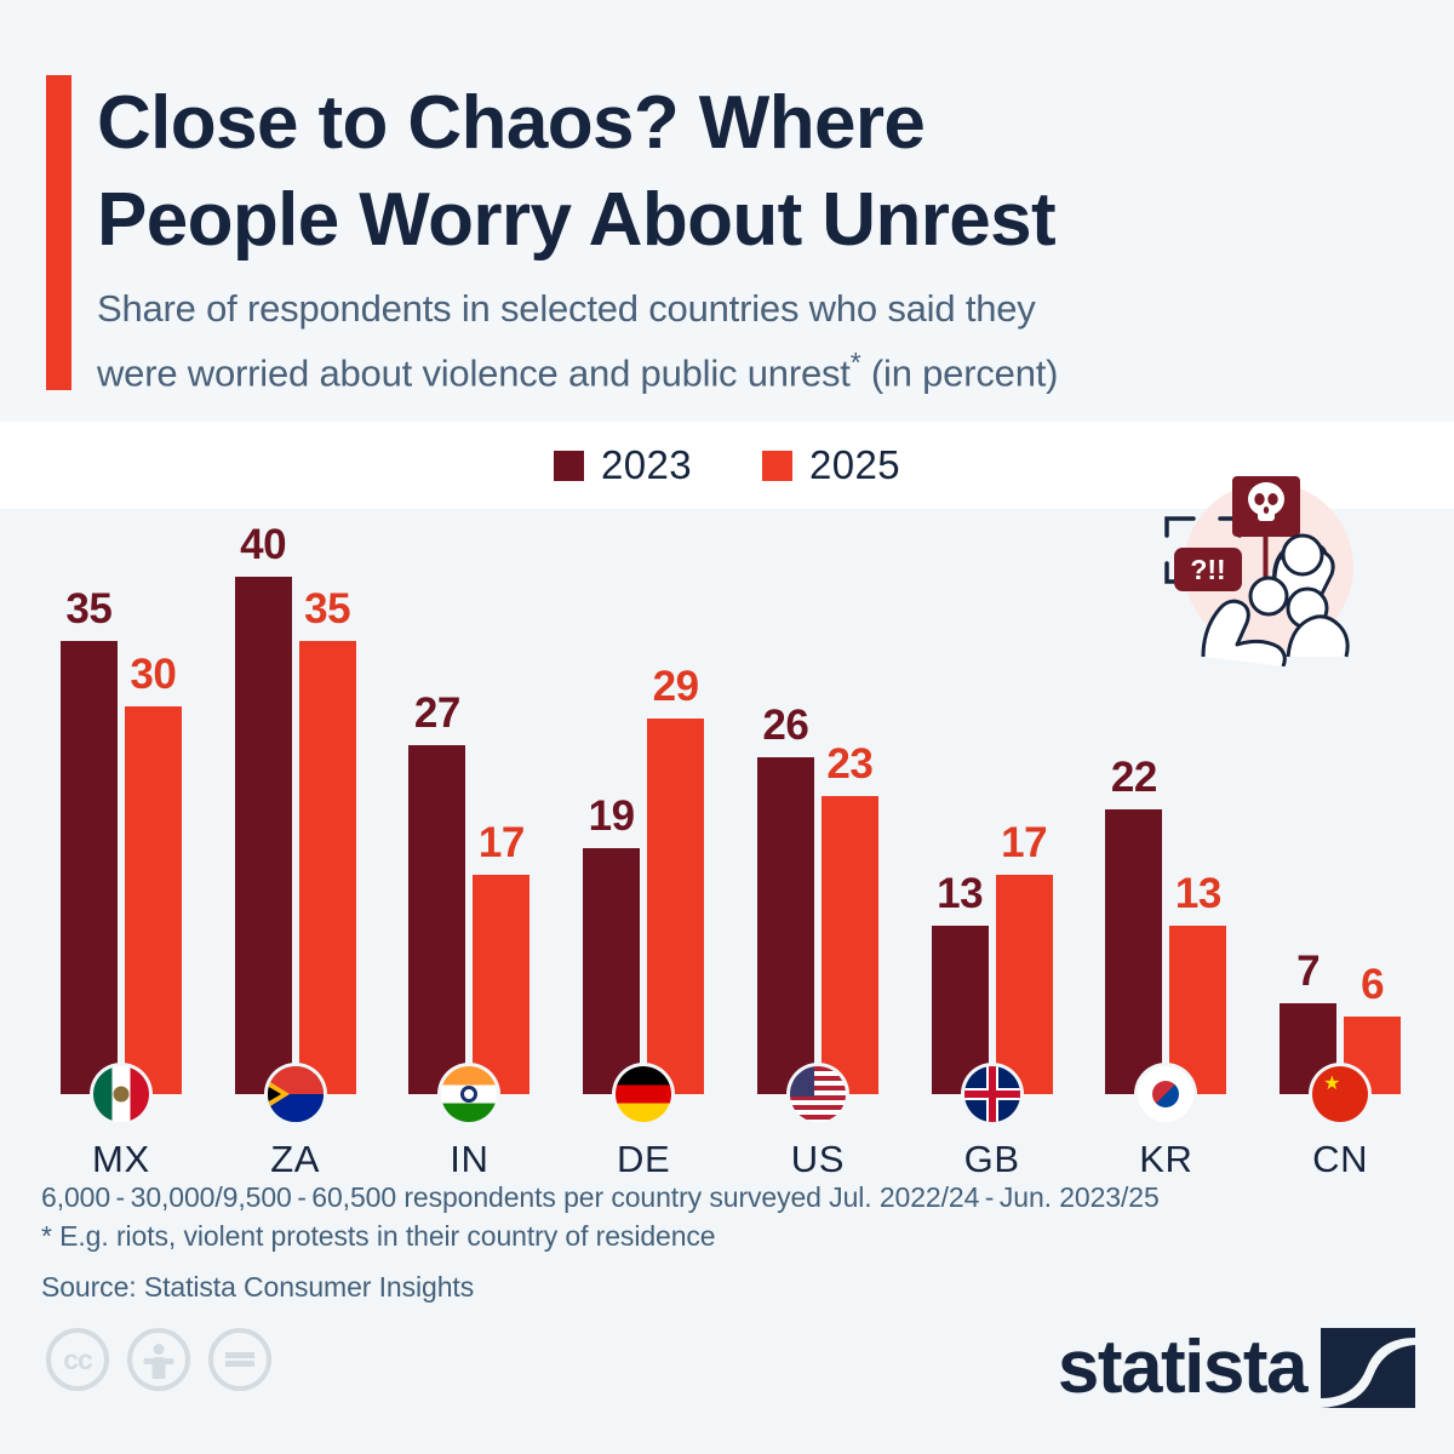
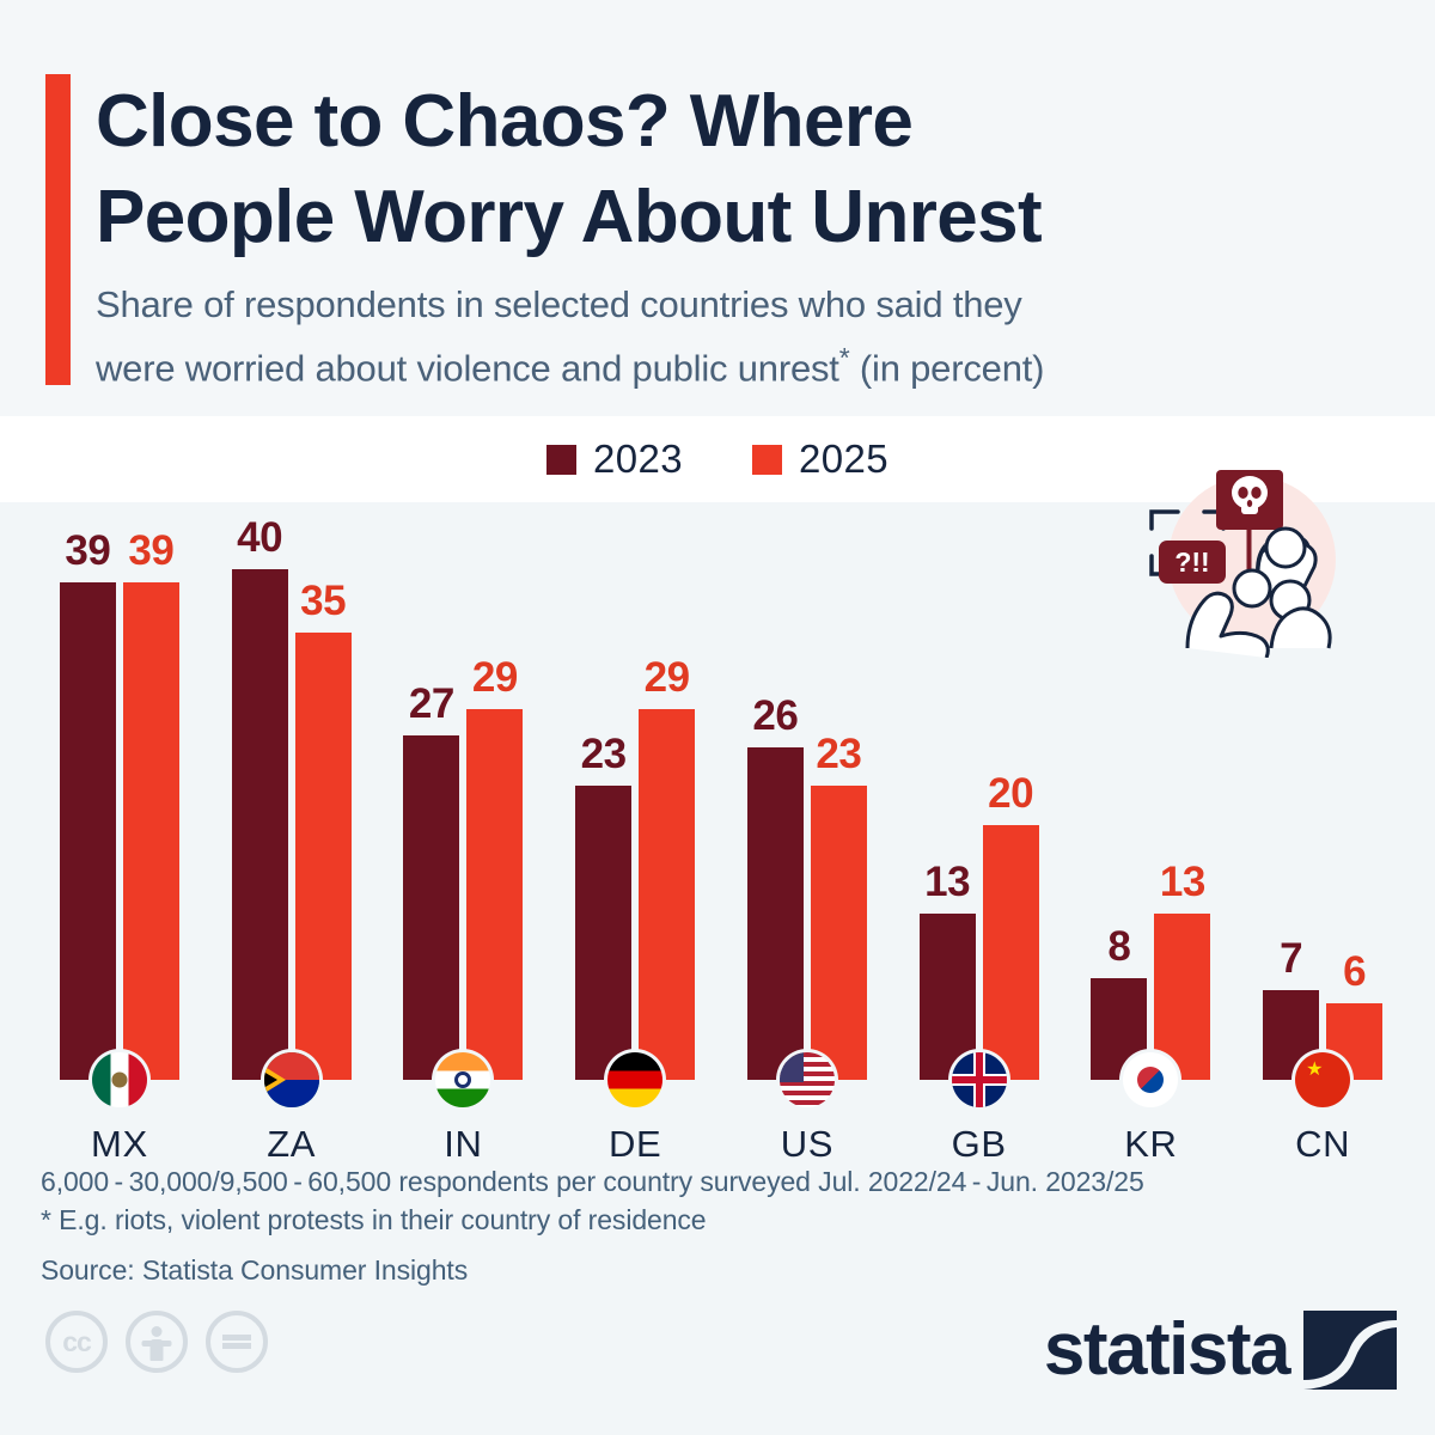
2023/MX: 35 -> 39
2025/MX: 30 -> 39
2025/IN: 17 -> 29
2023/DE: 19 -> 23
2025/GB: 17 -> 20
2023/KR: 22 -> 8
